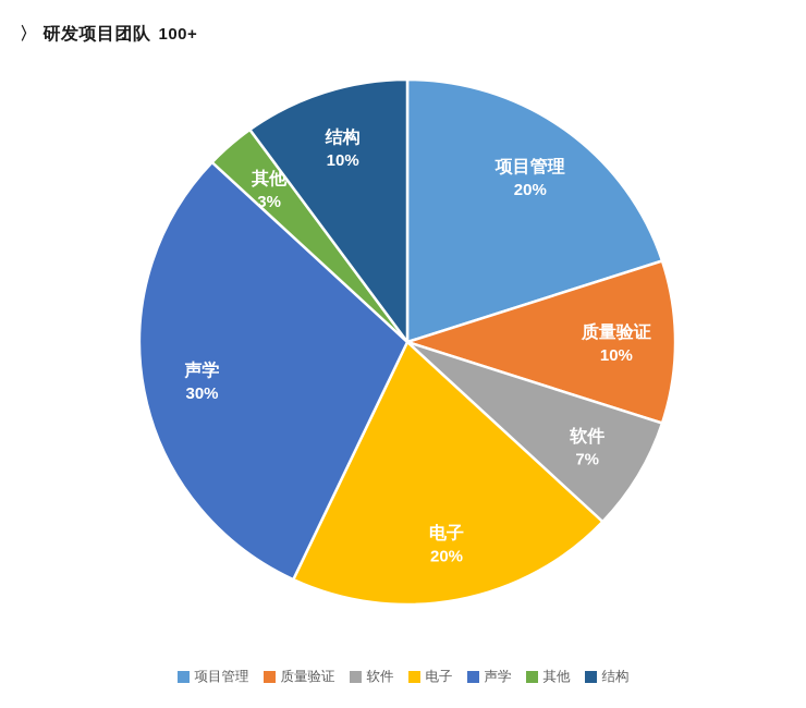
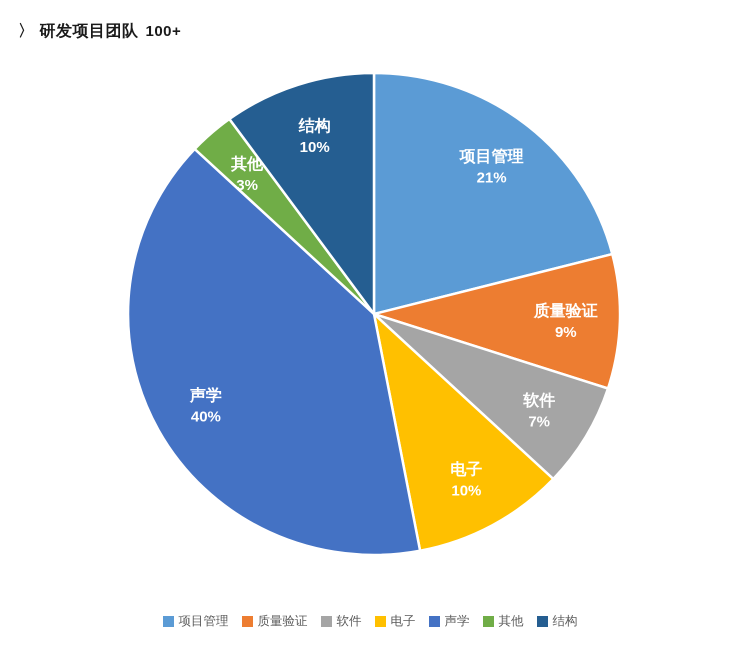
项目管理: 20% -> 21%
质量验证: 10% -> 9%
电子: 20% -> 10%
声学: 30% -> 40%
